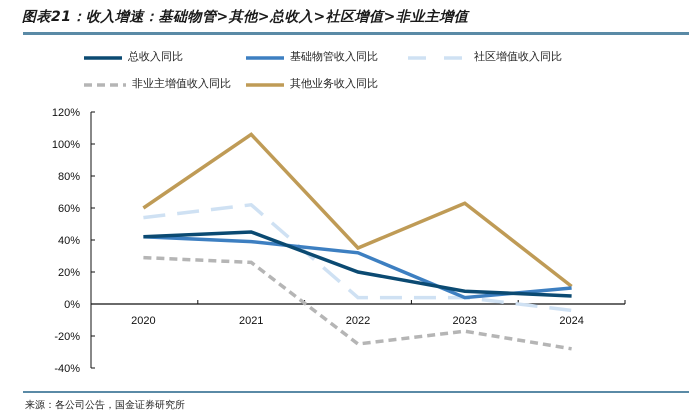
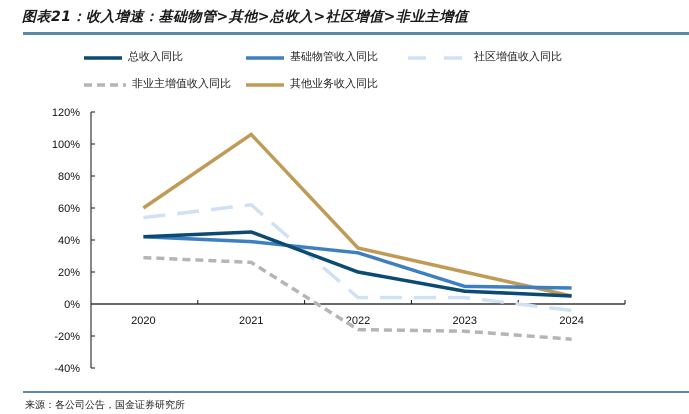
非业主增值收入同比/2022: -25% -> -16%
基础物管收入同比/2023: 4% -> 11%
其他业务收入同比/2023: 63% -> 20%
非业主增值收入同比/2024: -28% -> -22%
其他业务收入同比/2024: 11% -> 5%
